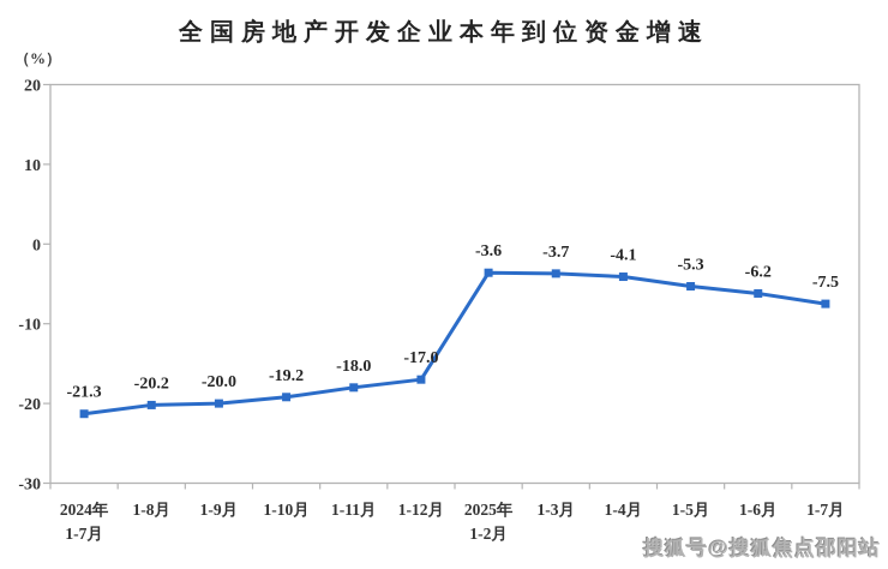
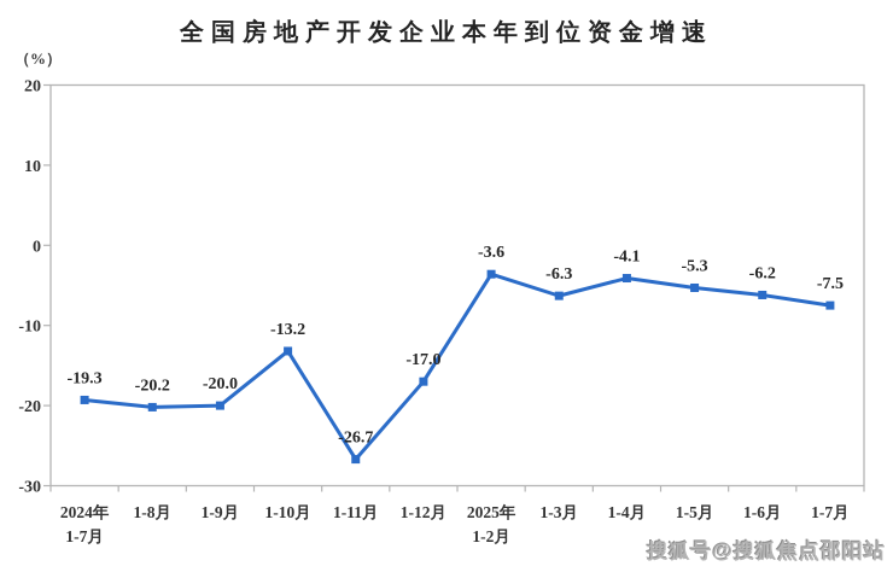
2024年 1-7月: -21.3 -> -19.3
1-10月: -19.2 -> -13.2
1-11月: -18.0 -> -26.7
1-3月: -3.7 -> -6.3
